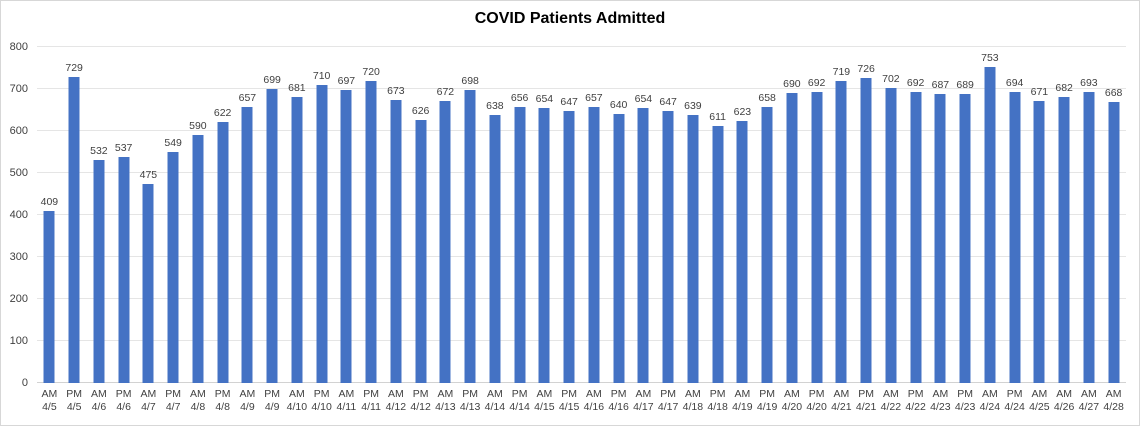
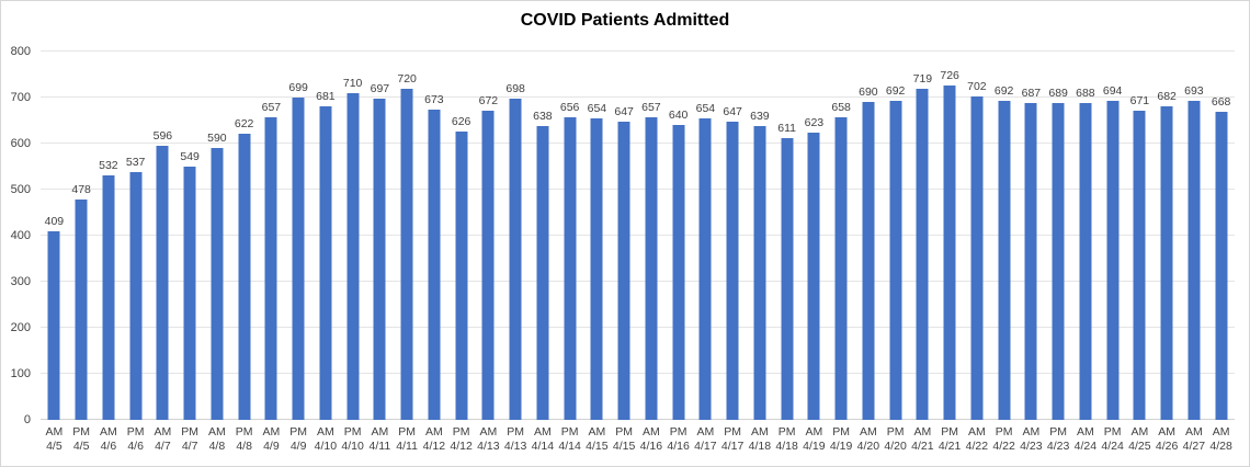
PM 4/5: 729 -> 478
AM 4/7: 475 -> 596
AM 4/24: 753 -> 688
